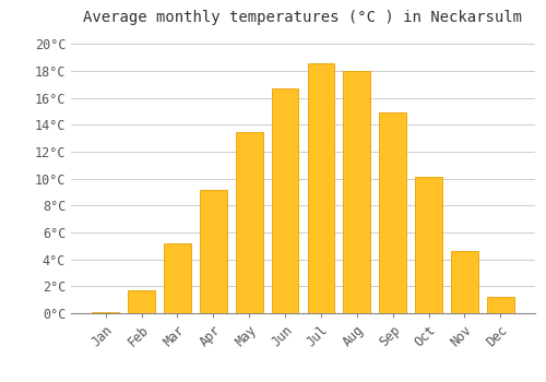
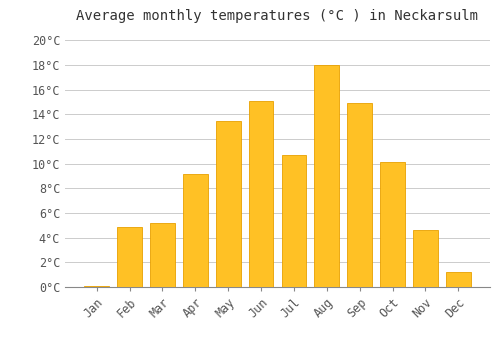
Feb: 1.7°C -> 4.9°C
Jun: 16.7°C -> 15.1°C
Jul: 18.6°C -> 10.7°C
